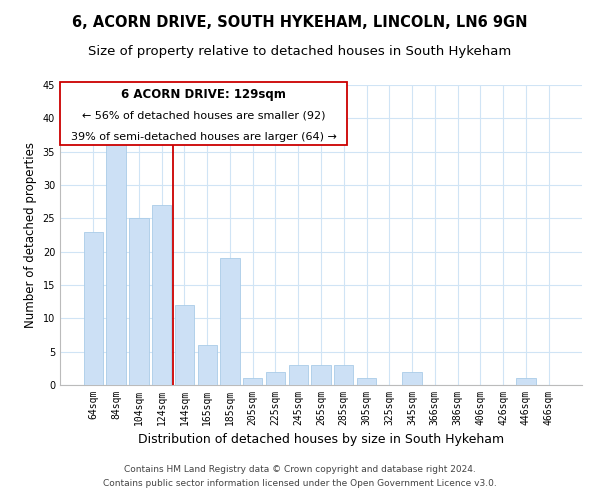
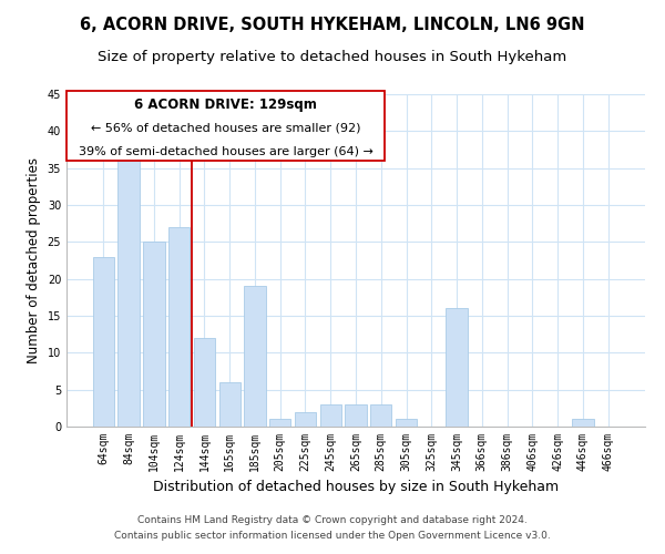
345sqm: 2 -> 16
